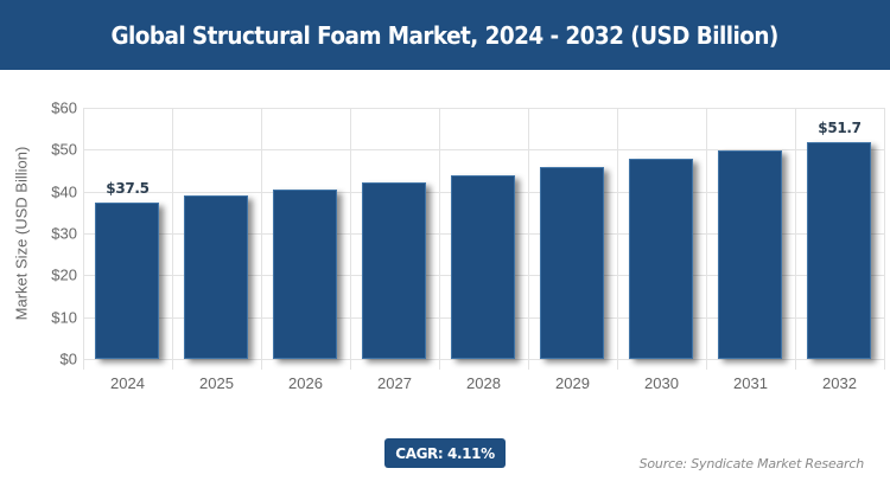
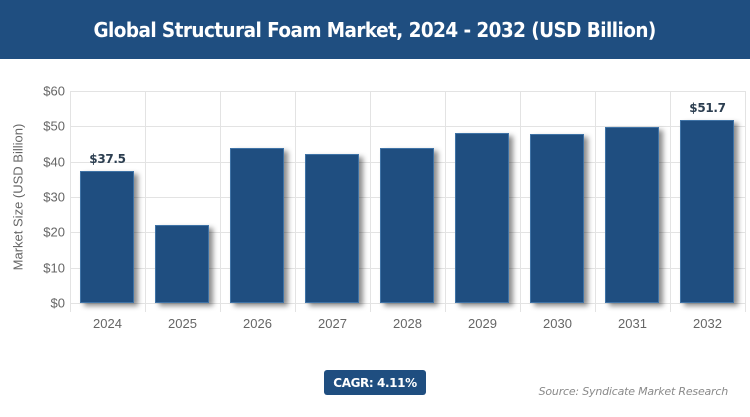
2025: $39 -> $22
2026: $41 -> $44
2029: $46 -> $48
